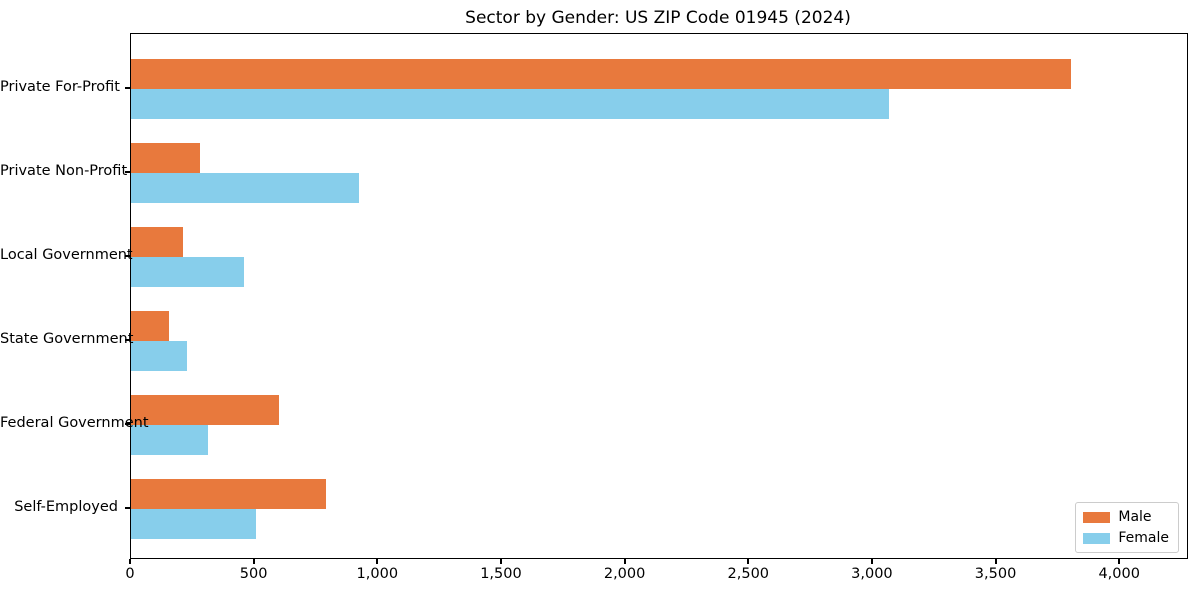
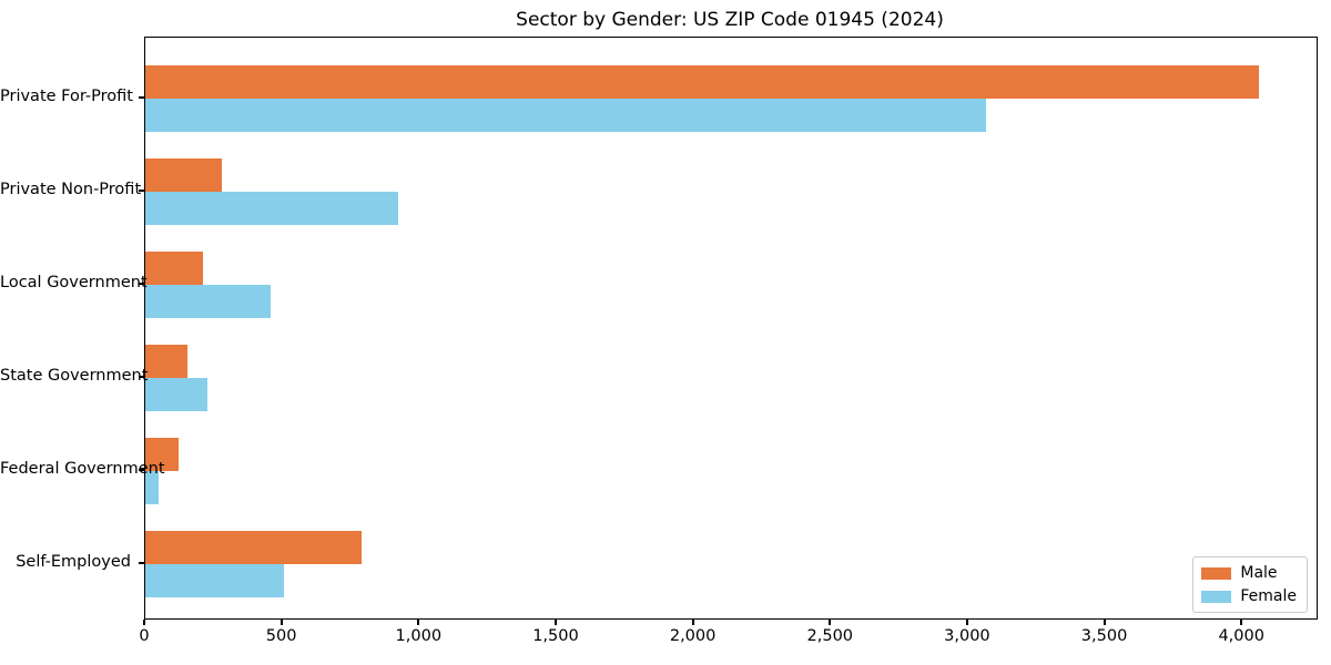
Male/Private For-Profit: 3800 -> 4060
Male/Federal Government: 600 -> 120
Female/Federal Government: 310 -> 50
